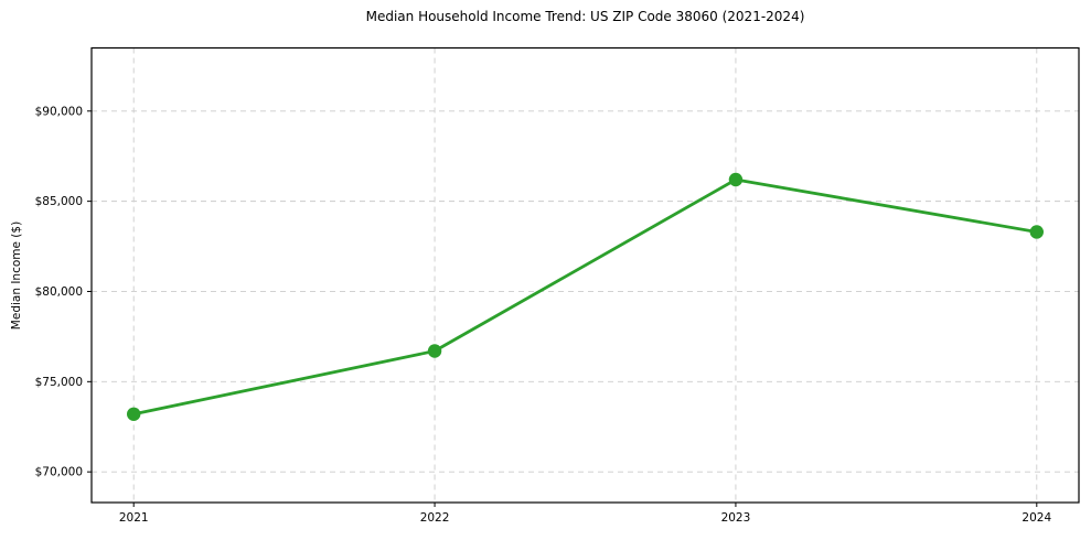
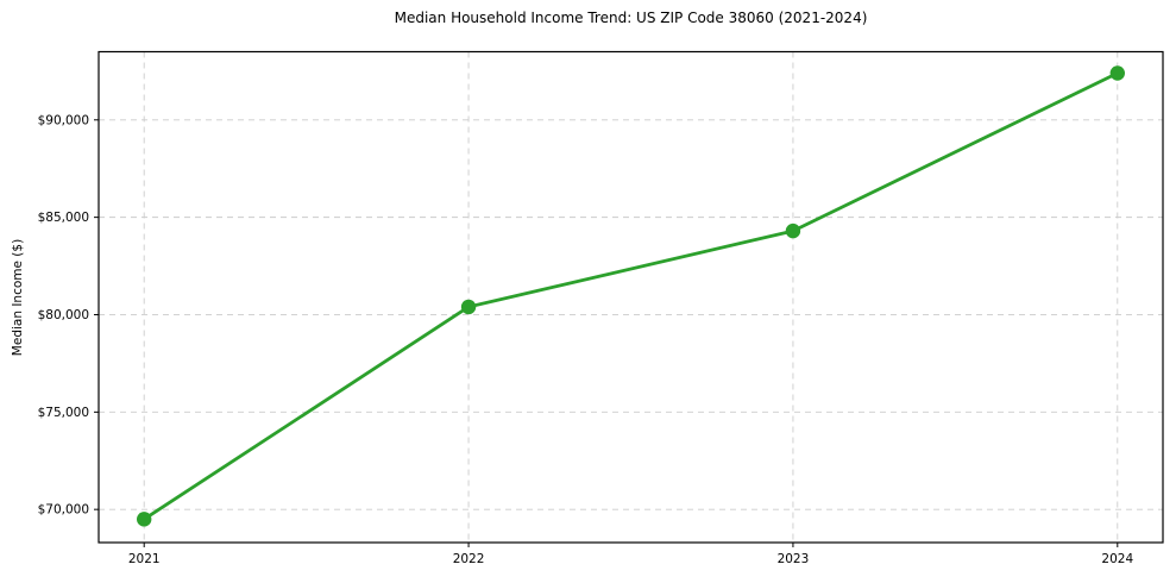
2021: $73200 -> $69500
2022: $76700 -> $80400
2023: $86200 -> $84300
2024: $83300 -> $92400
